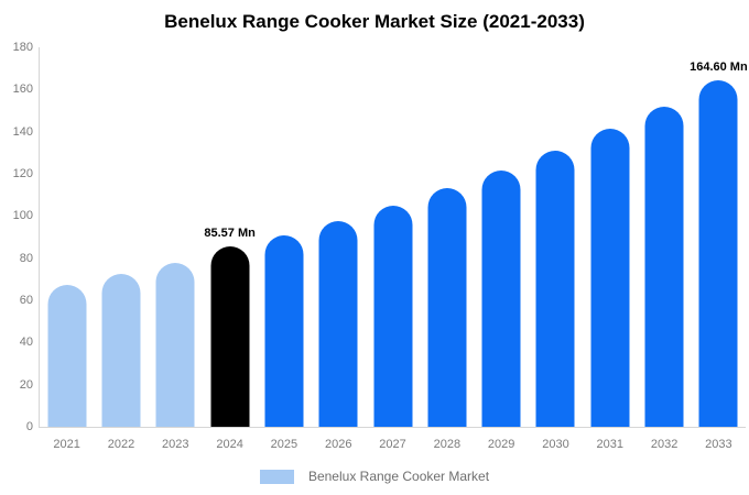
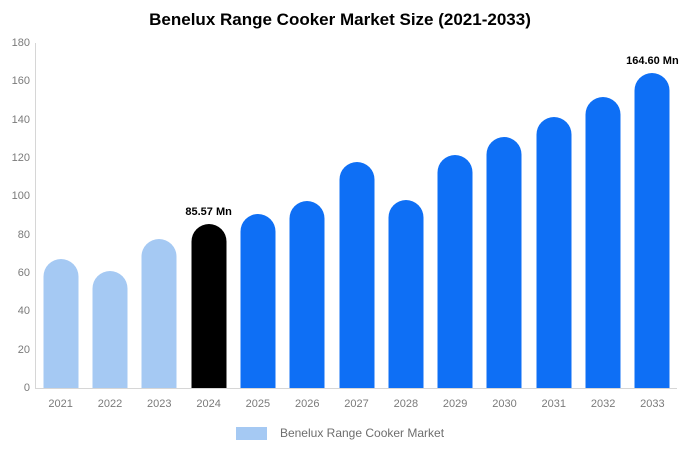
2022: 72 -> 61
2027: 105 -> 118
2028: 113 -> 98
